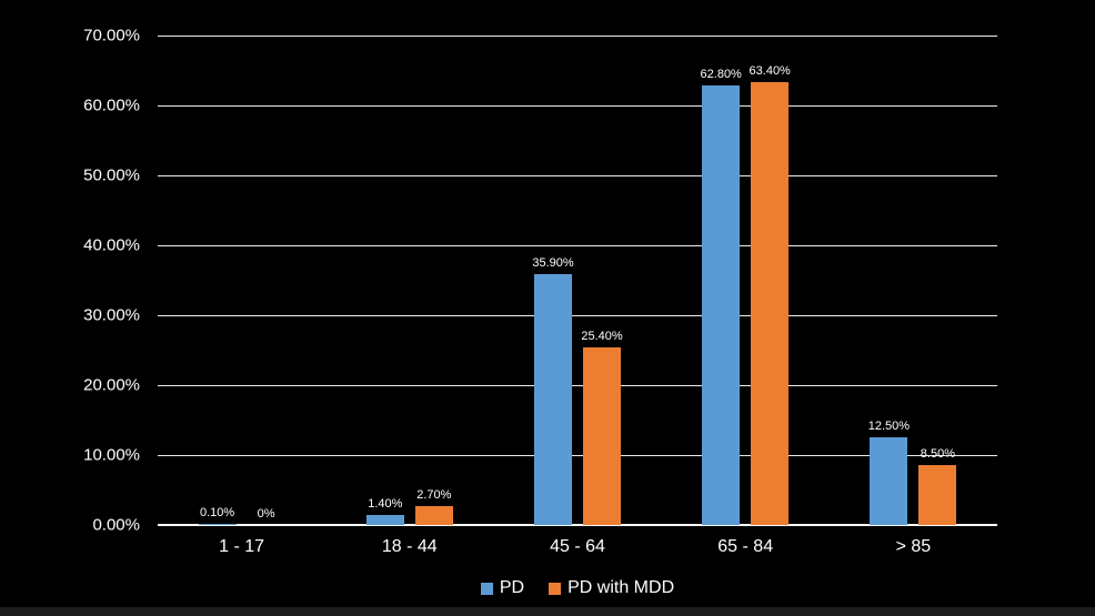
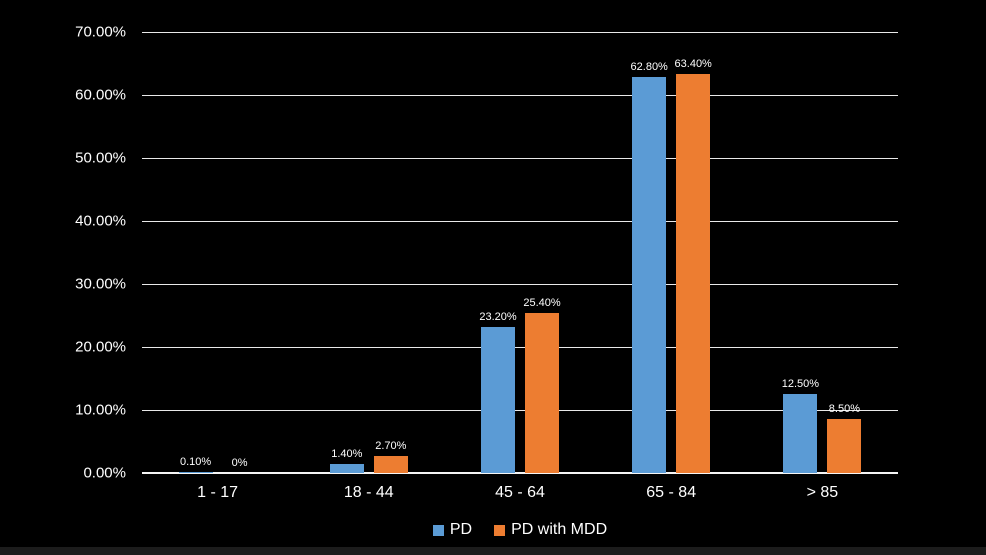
PD/45 - 64: 35.90% -> 23.20%
